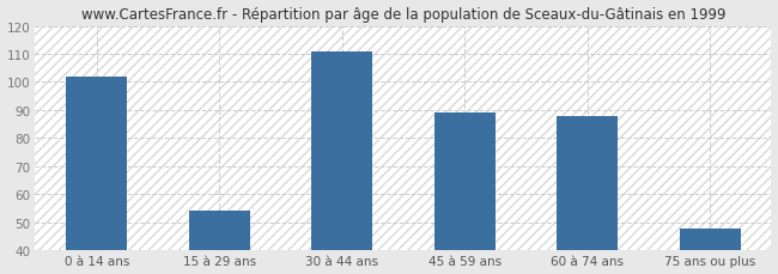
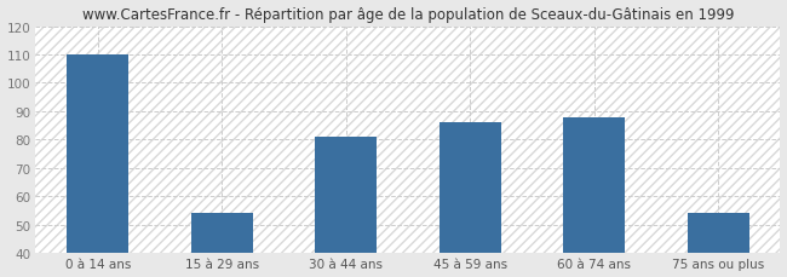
0 à 14 ans: 102 -> 110
30 à 44 ans: 111 -> 81
45 à 59 ans: 89 -> 86
75 ans ou plus: 48 -> 54
